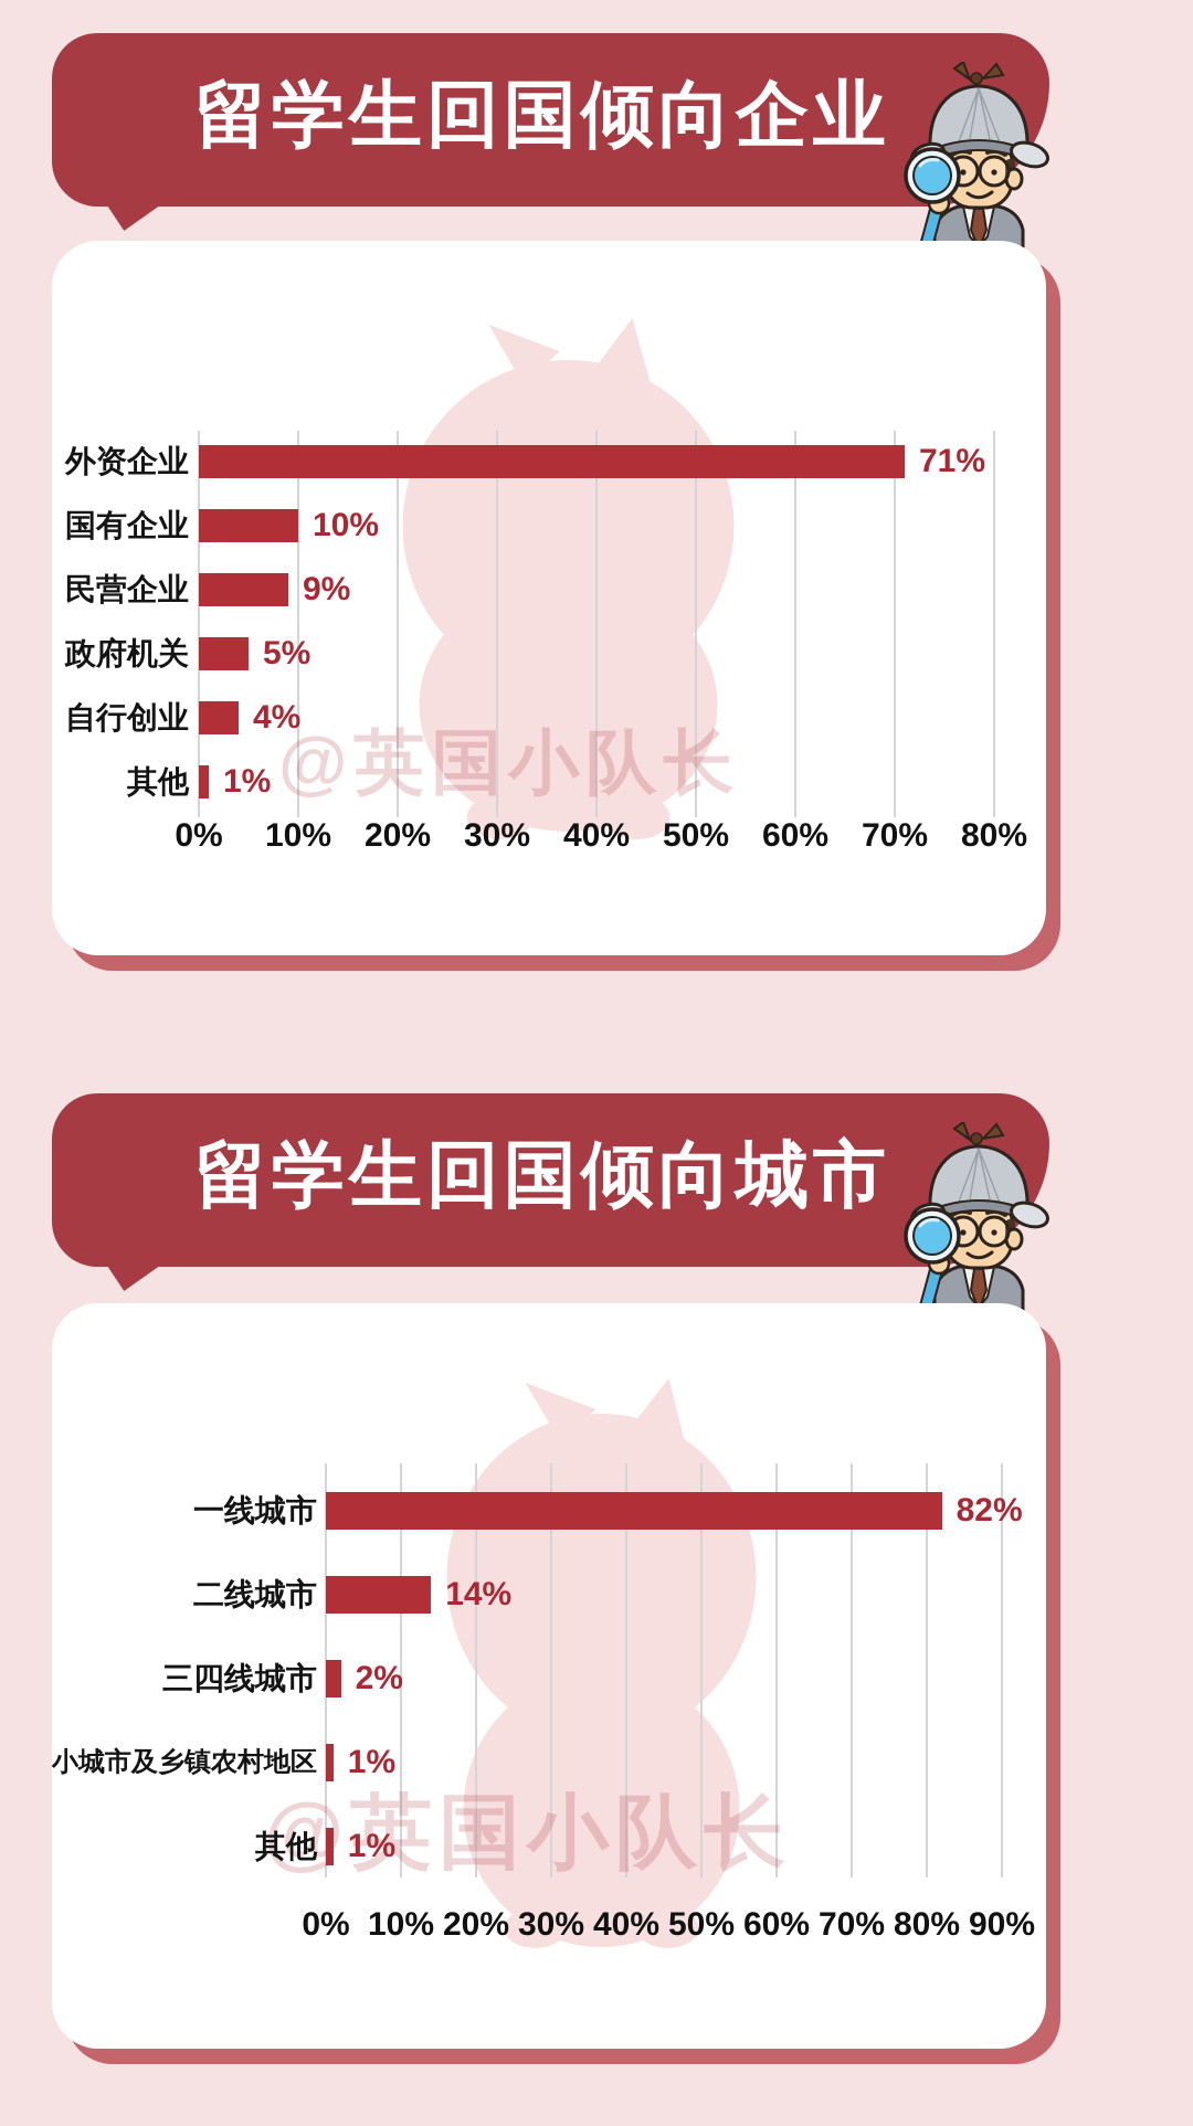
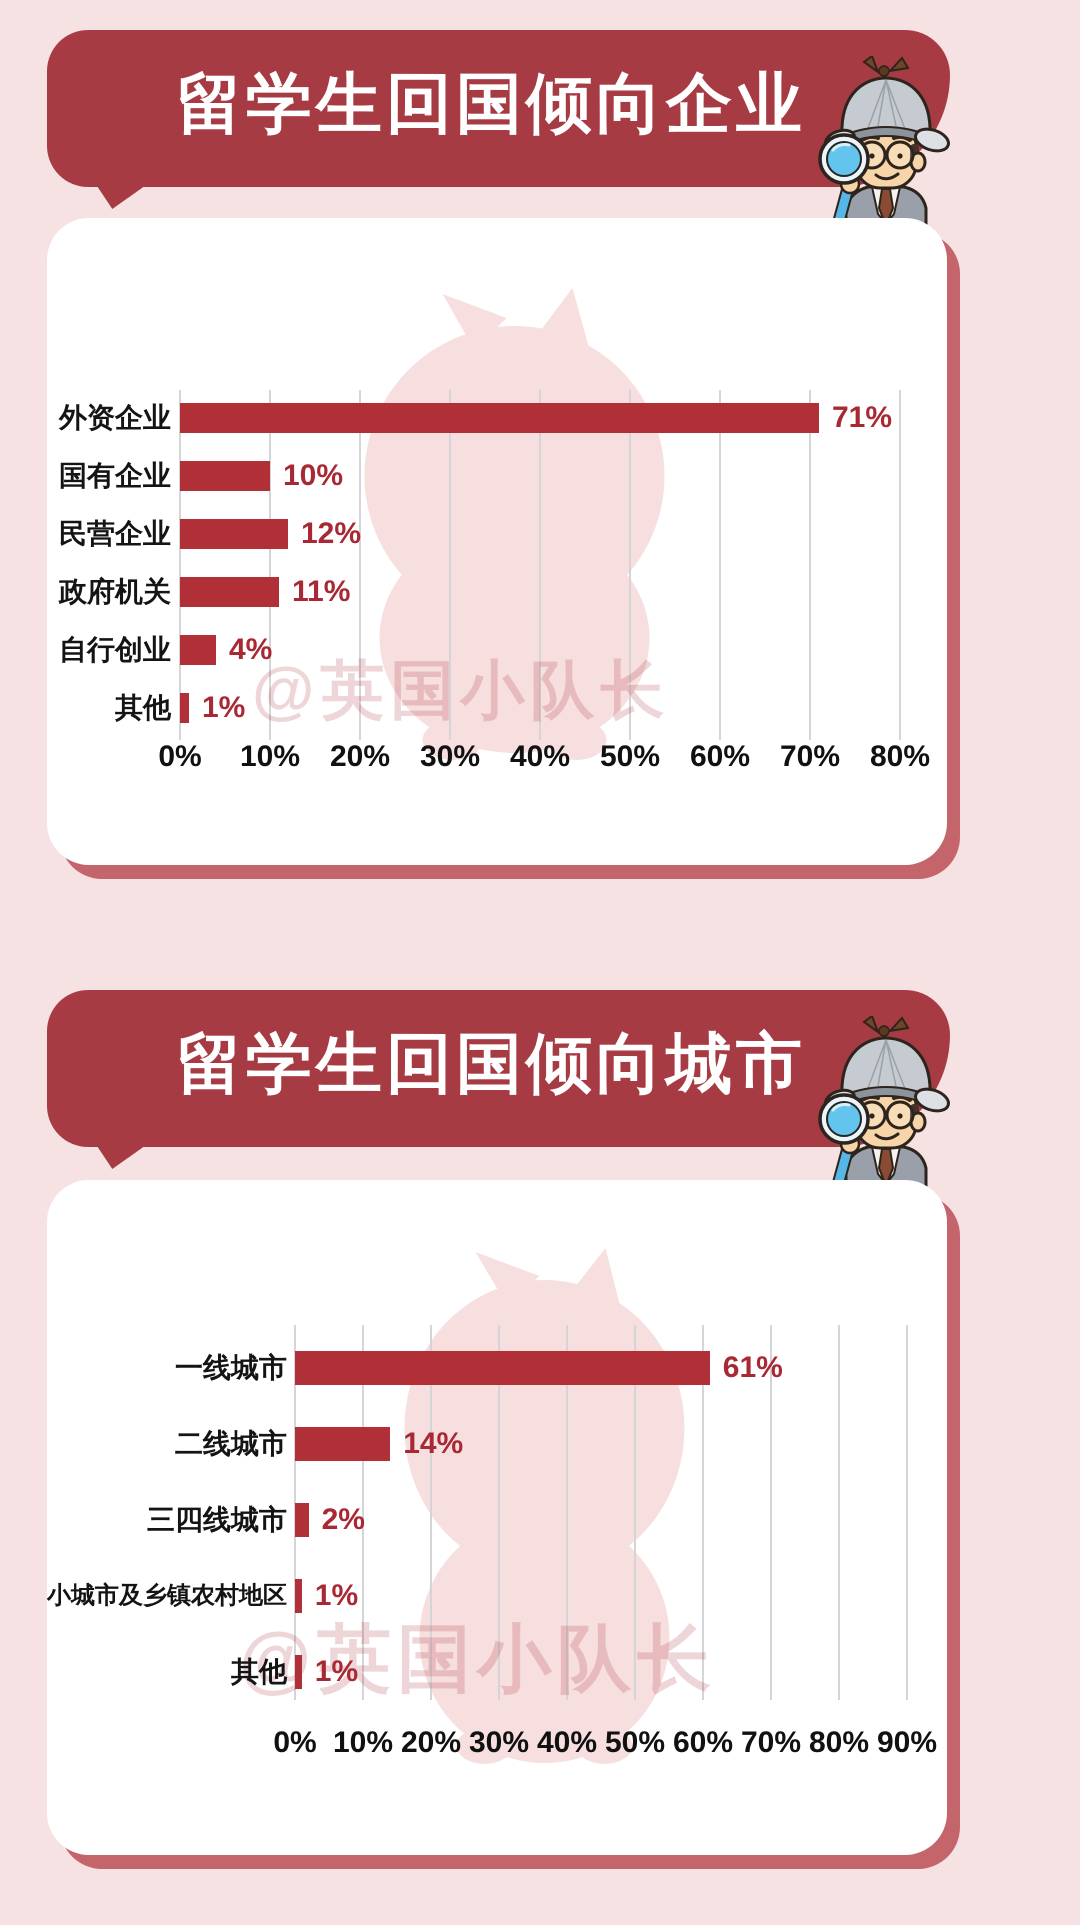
留学生回国倾向企业/民营企业: 9% -> 12%
留学生回国倾向企业/政府机关: 5% -> 11%
留学生回国倾向城市/一线城市: 82% -> 61%
